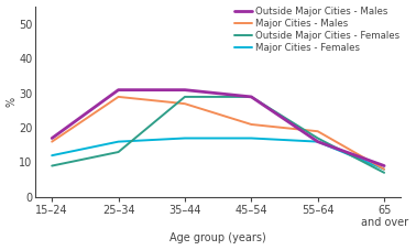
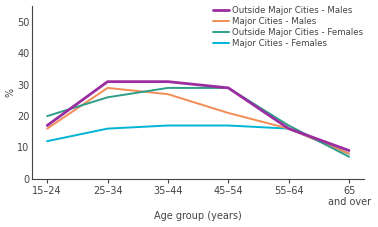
Outside Major Cities - Females/15–24: 9 -> 20
Outside Major Cities - Females/25–34: 13 -> 26
Major Cities - Males/55–64: 19 -> 16
